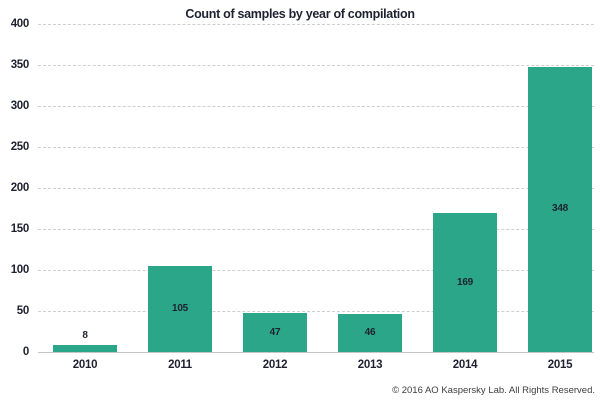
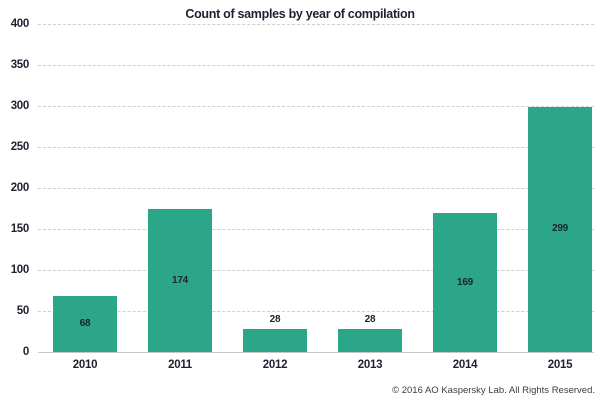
2010: 8 -> 68
2011: 105 -> 174
2012: 47 -> 28
2013: 46 -> 28
2015: 348 -> 299
